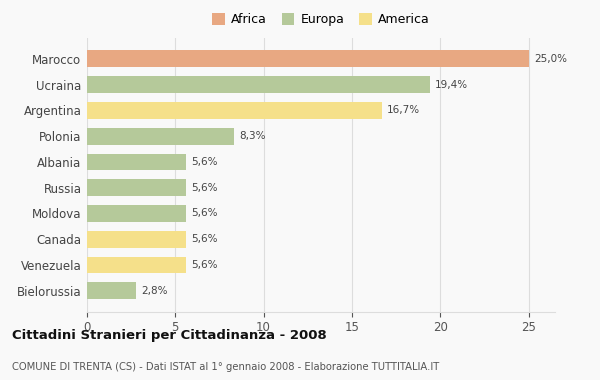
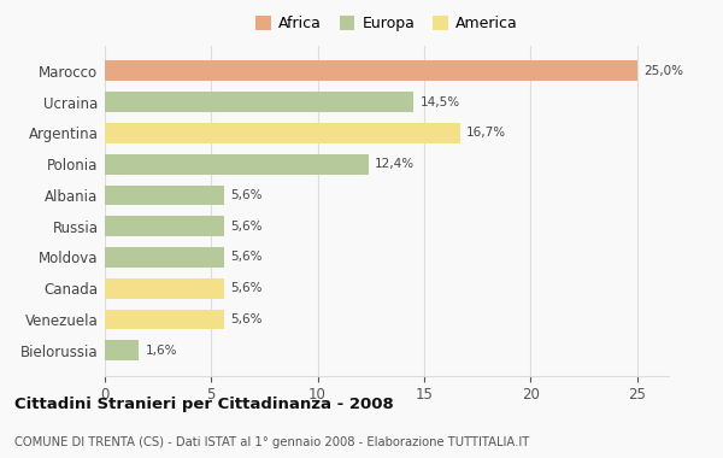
Ucraina: 19,4% -> 14,5%
Polonia: 8,3% -> 12,4%
Bielorussia: 2,8% -> 1,6%
